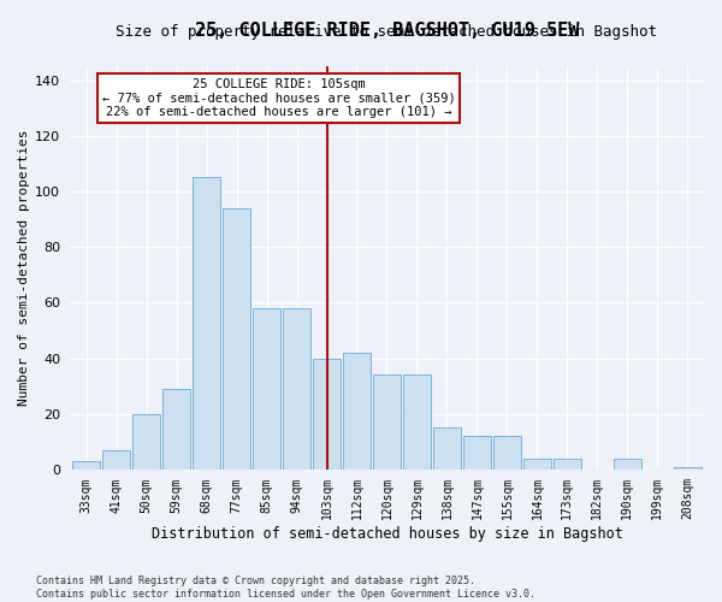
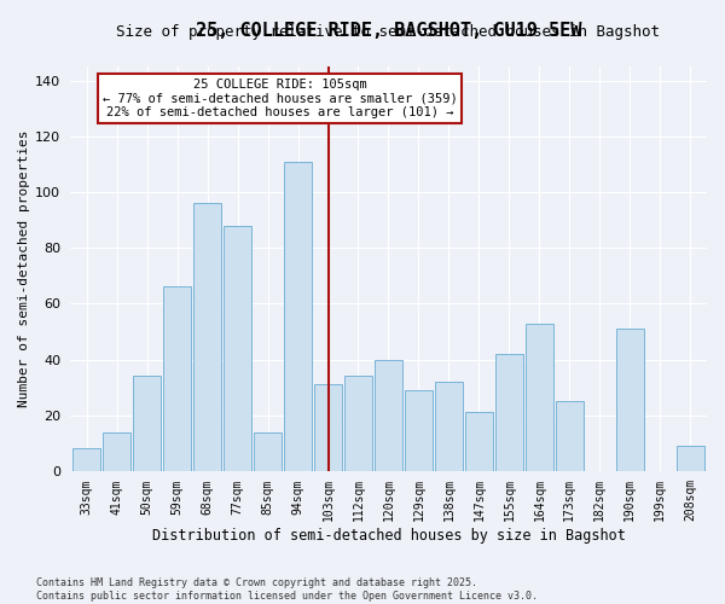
33sqm: 3 -> 8
41sqm: 7 -> 14
50sqm: 20 -> 34
59sqm: 29 -> 66
68sqm: 105 -> 96
77sqm: 94 -> 88
85sqm: 58 -> 14
94sqm: 58 -> 111
103sqm: 40 -> 31
112sqm: 42 -> 34
120sqm: 34 -> 40
129sqm: 34 -> 29
138sqm: 15 -> 32
147sqm: 12 -> 21
155sqm: 12 -> 42
164sqm: 4 -> 53
173sqm: 4 -> 25
190sqm: 4 -> 51
208sqm: 1 -> 9
